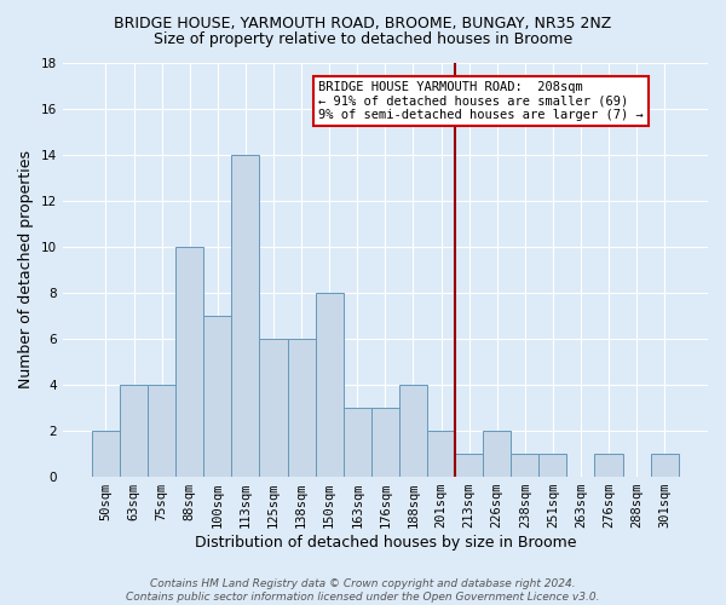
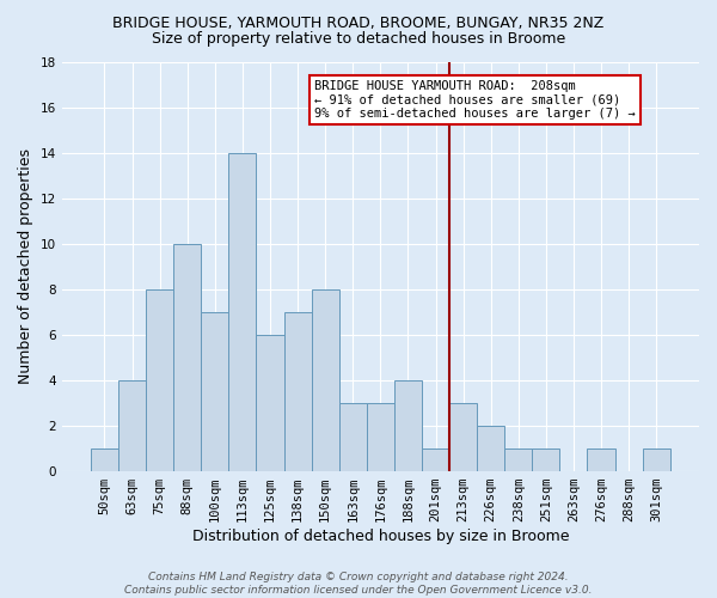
50sqm: 2 -> 1
75sqm: 4 -> 8
138sqm: 6 -> 7
201sqm: 2 -> 1
213sqm: 1 -> 3
